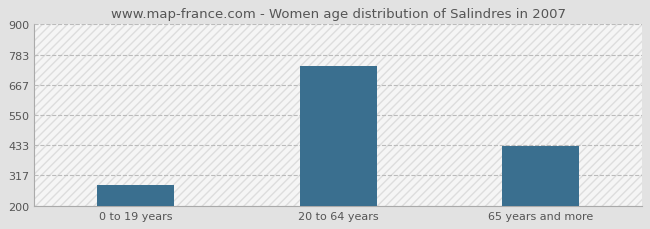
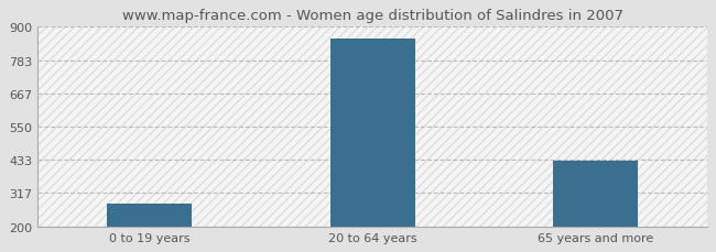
20 to 64 years: 740 -> 857
